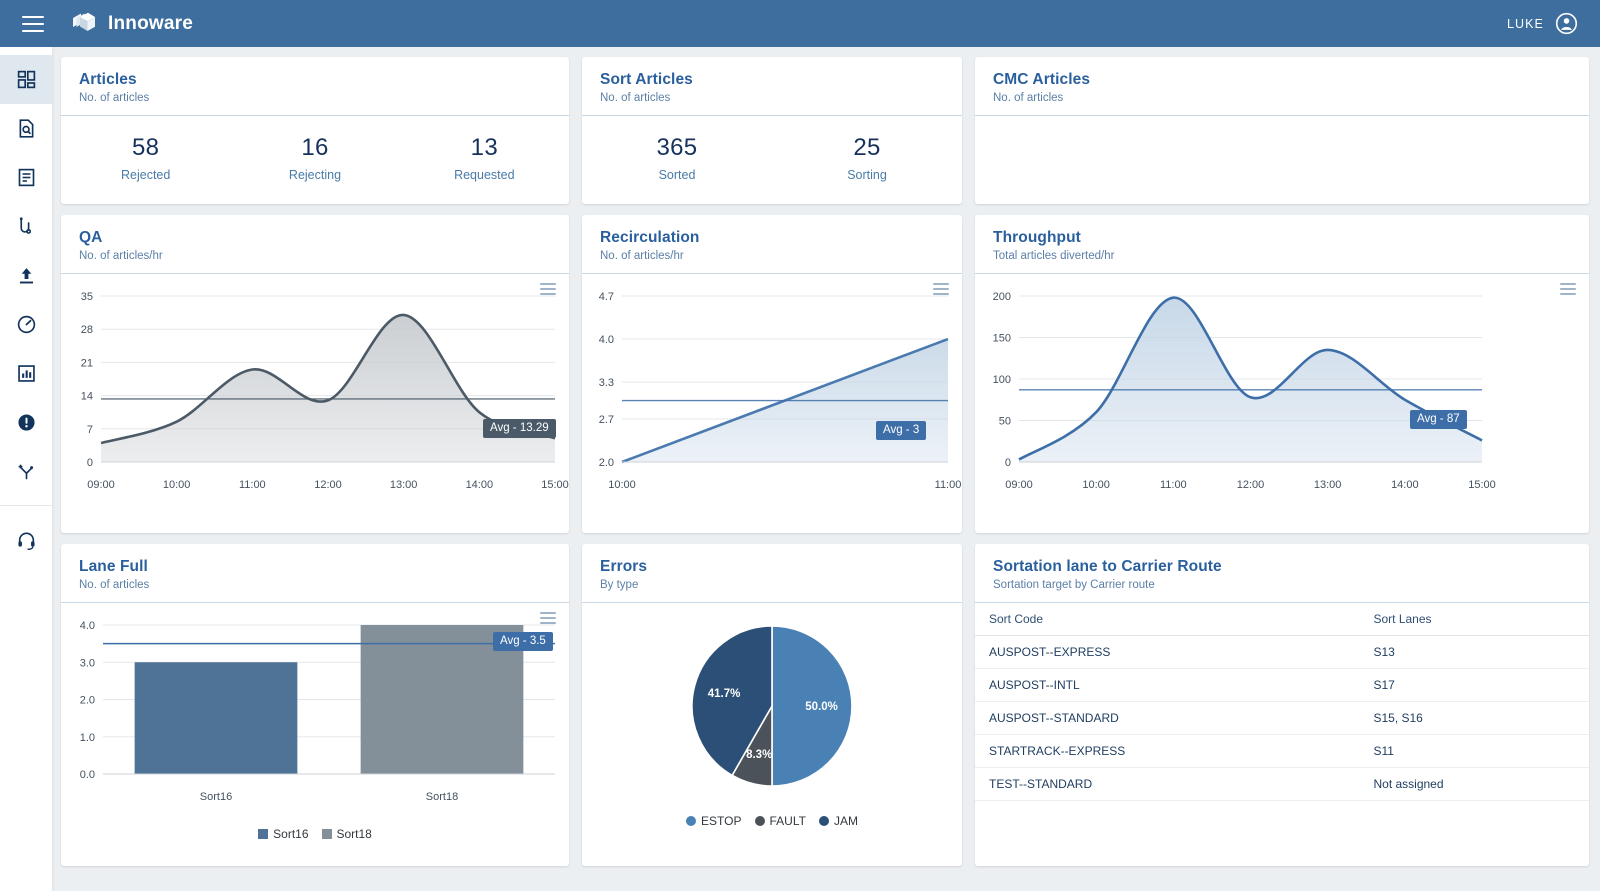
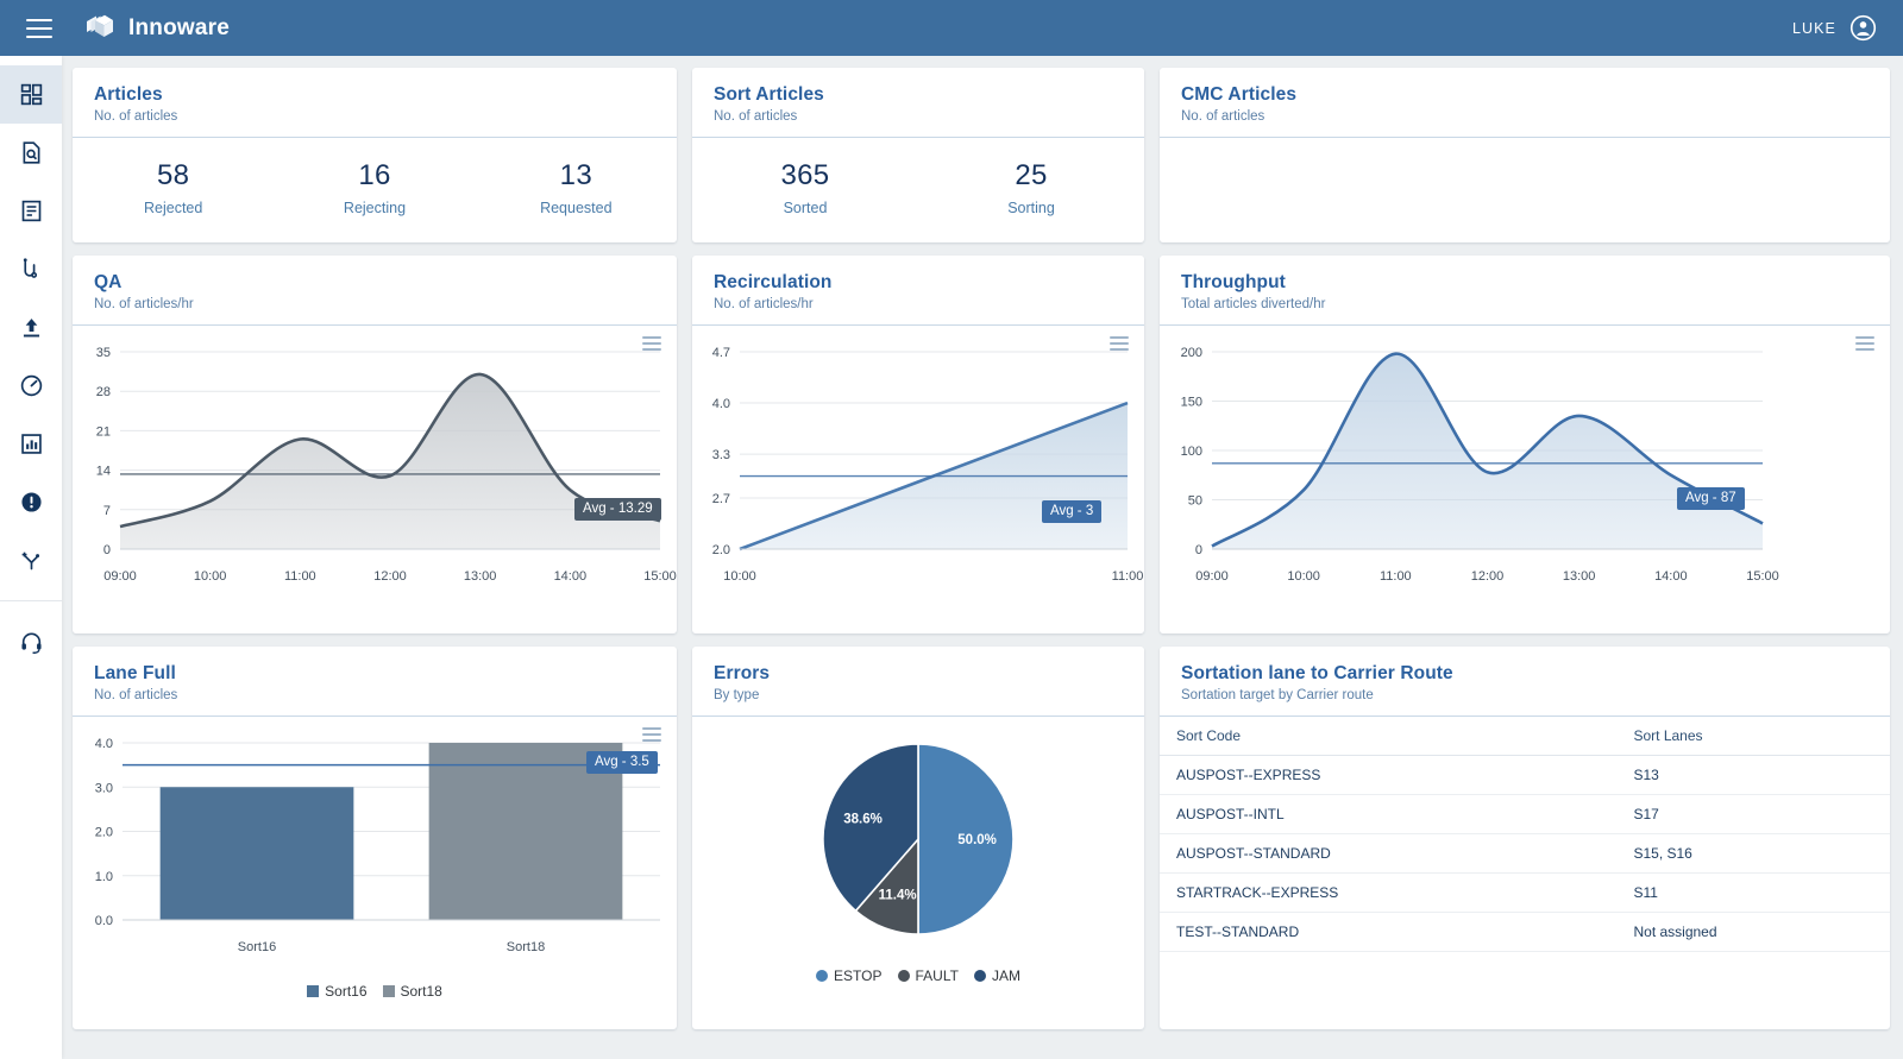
Errors/FAULT: 8.3% -> 11.4%
Errors/JAM: 41.7% -> 38.6%
